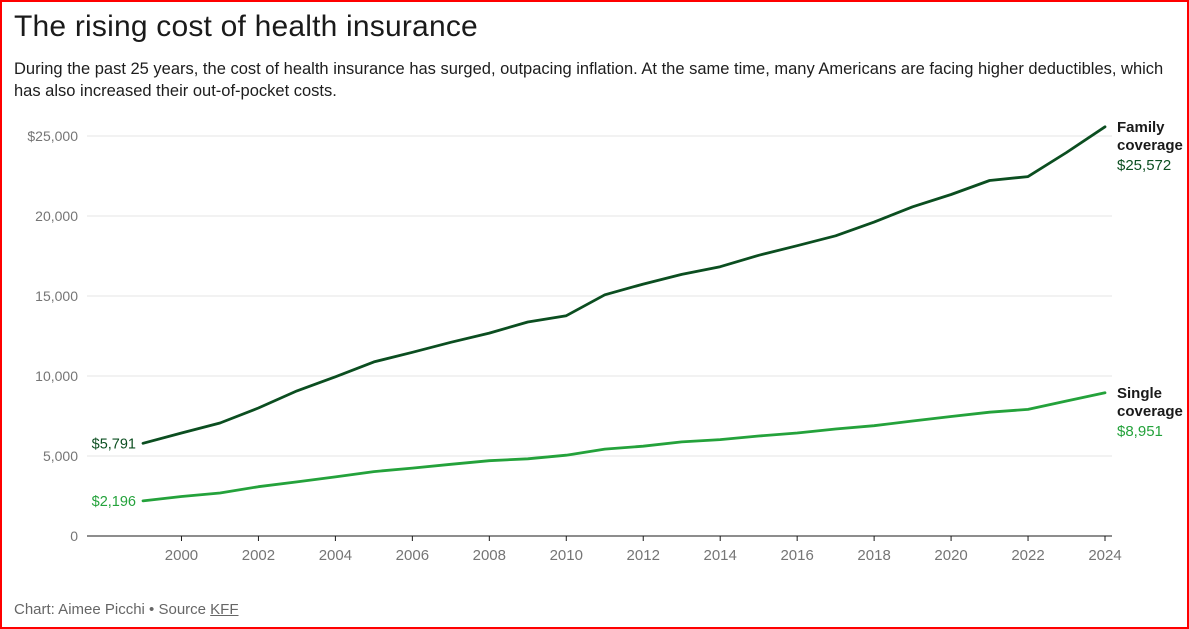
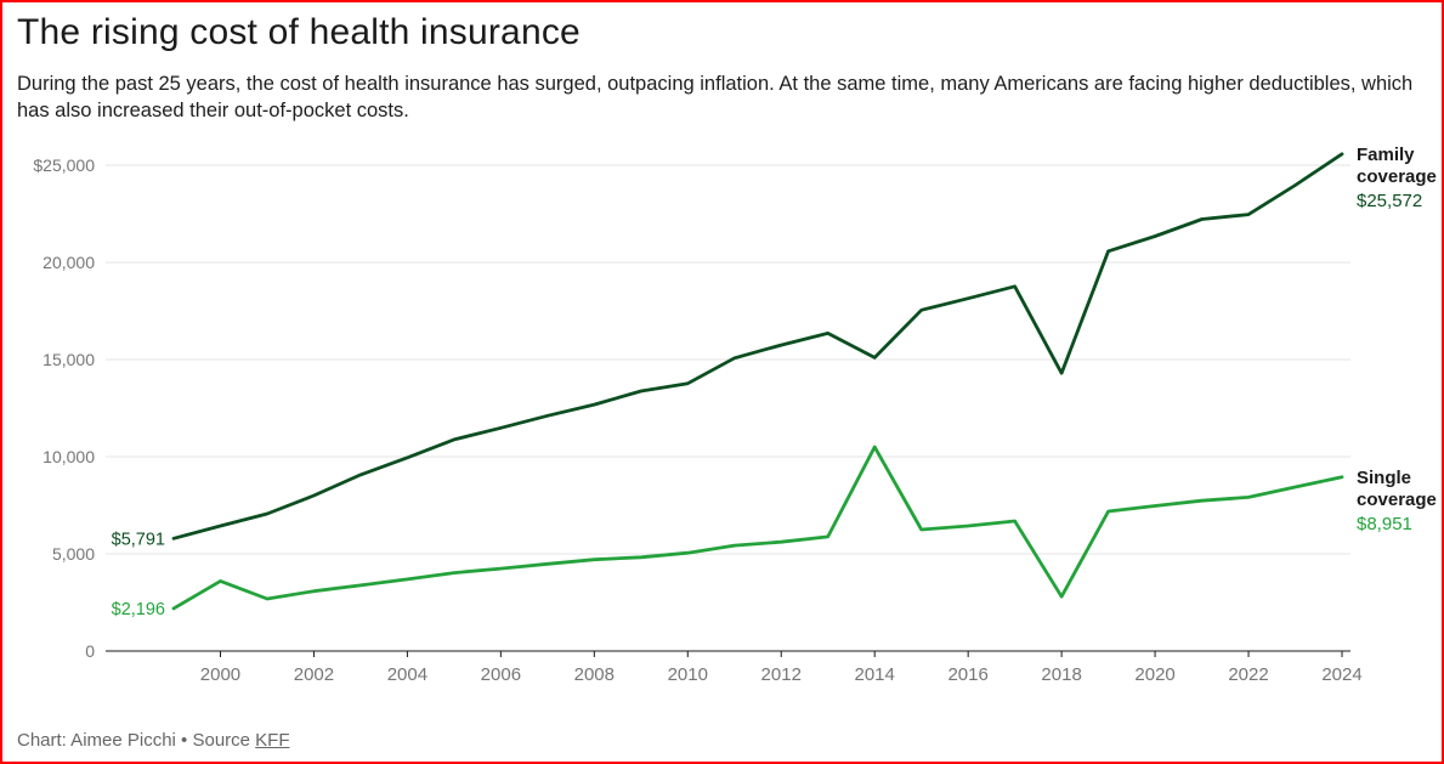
Single coverage/2000: $2500 -> $3600
Family coverage/2014: $16800 -> $15100
Single coverage/2014: $6000 -> $10500
Family coverage/2018: $19600 -> $14300
Single coverage/2018: $6900 -> $2800
